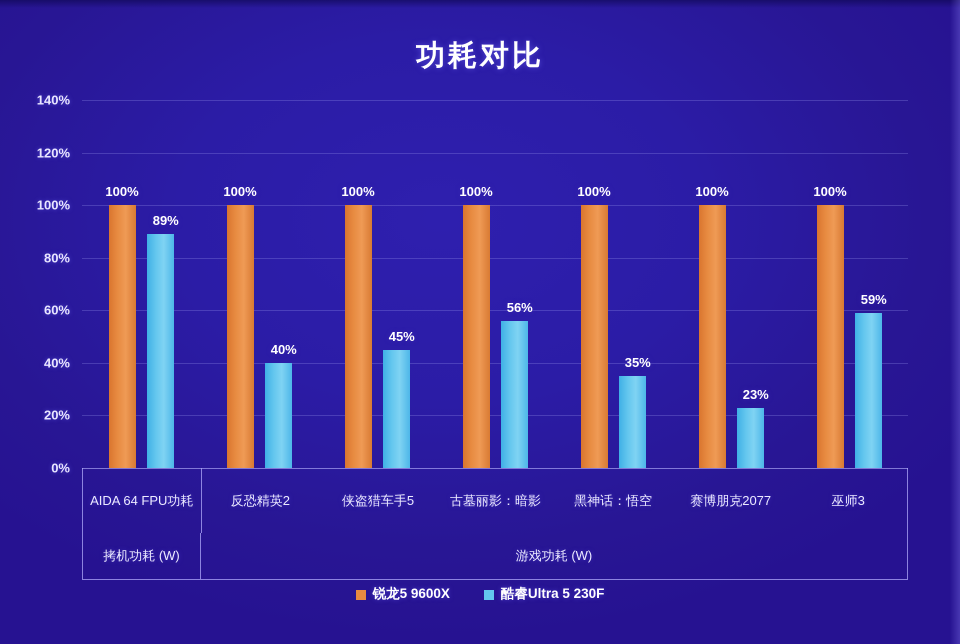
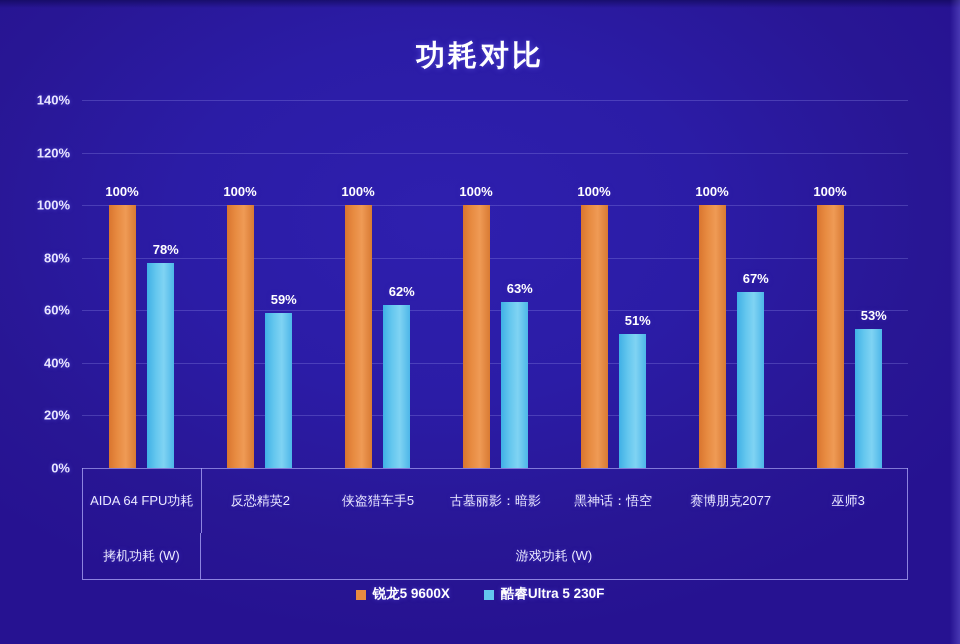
酷睿Ultra 5 230F/AIDA 64 FPU功耗: 89% -> 78%
酷睿Ultra 5 230F/反恐精英2: 40% -> 59%
酷睿Ultra 5 230F/侠盗猎车手5: 45% -> 62%
酷睿Ultra 5 230F/古墓丽影：暗影: 56% -> 63%
酷睿Ultra 5 230F/黑神话：悟空: 35% -> 51%
酷睿Ultra 5 230F/赛博朋克2077: 23% -> 67%
酷睿Ultra 5 230F/巫师3: 59% -> 53%
